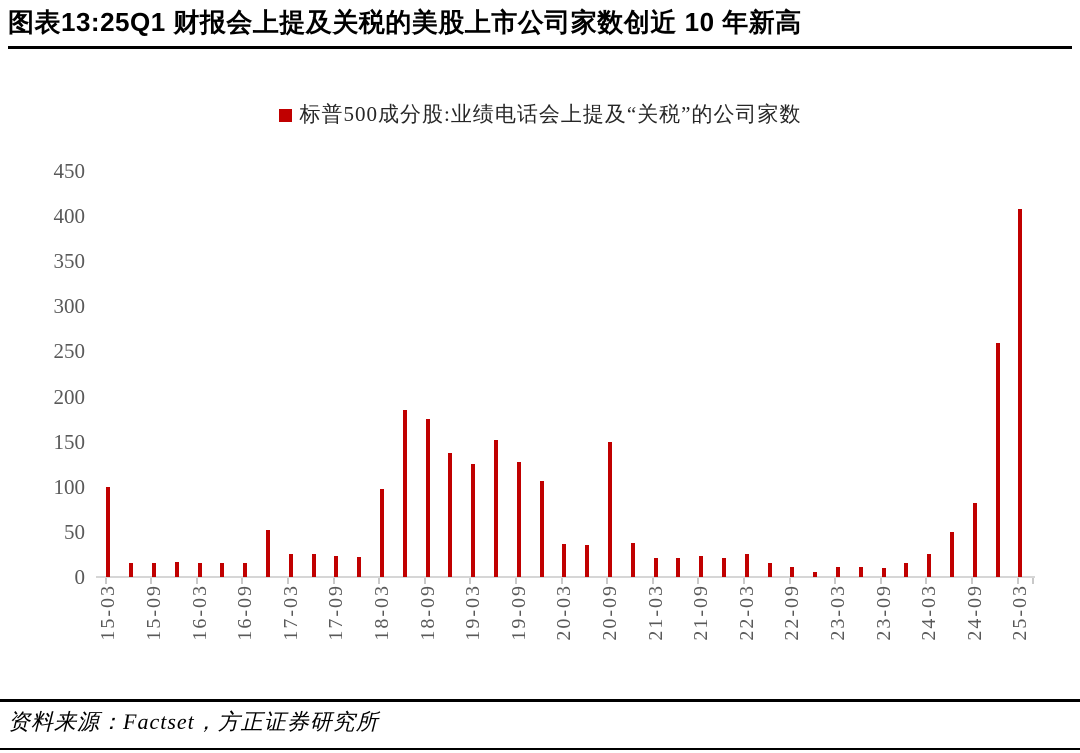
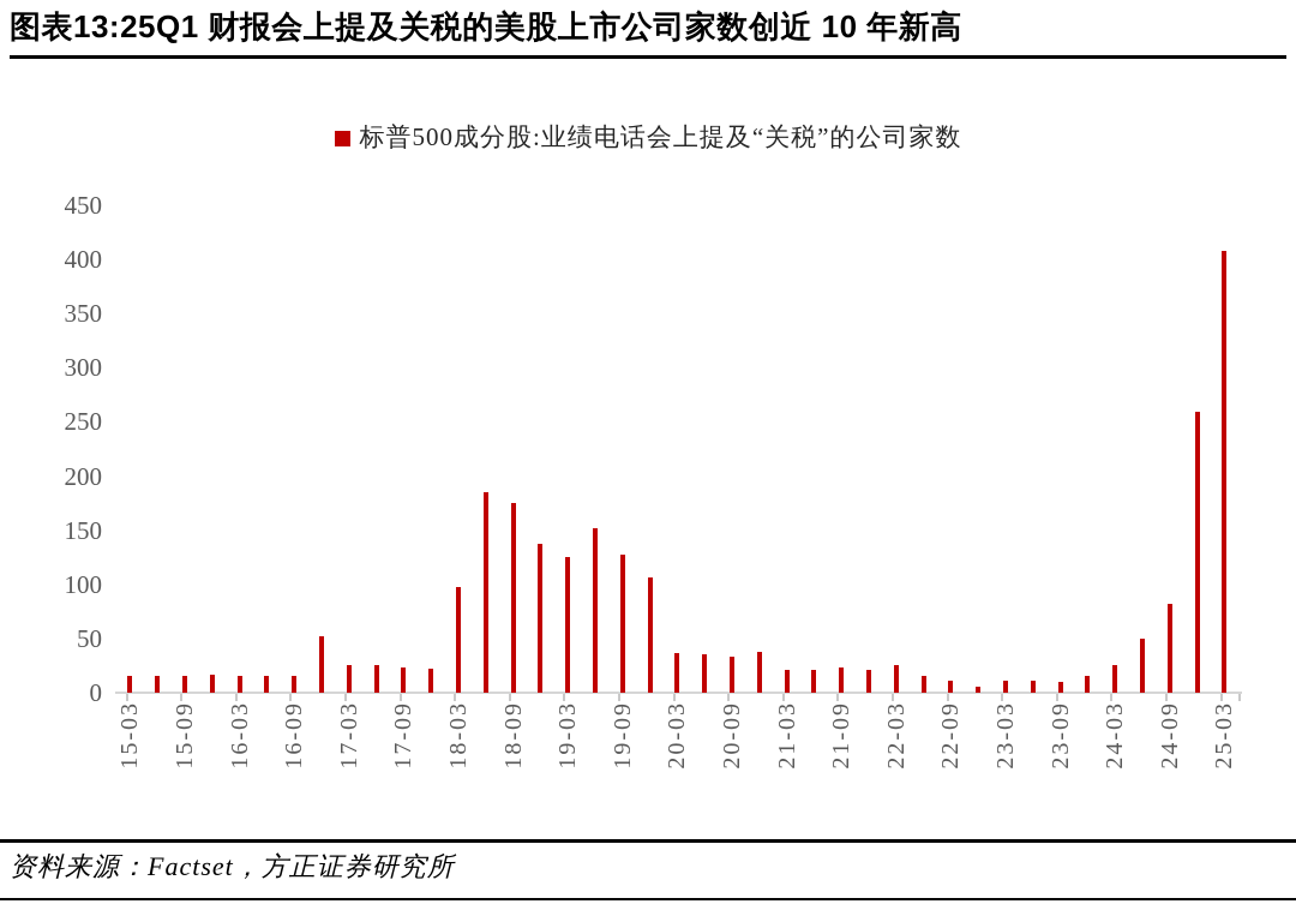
15-03: 100 -> 20
20-09: 150 -> 30
